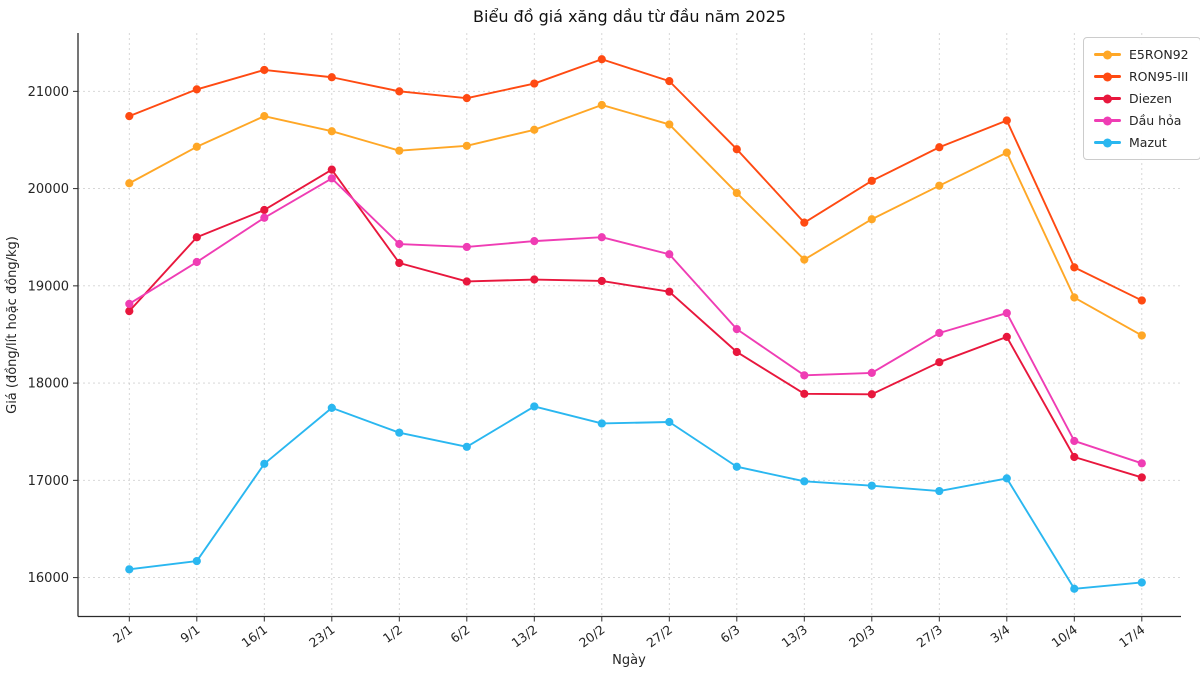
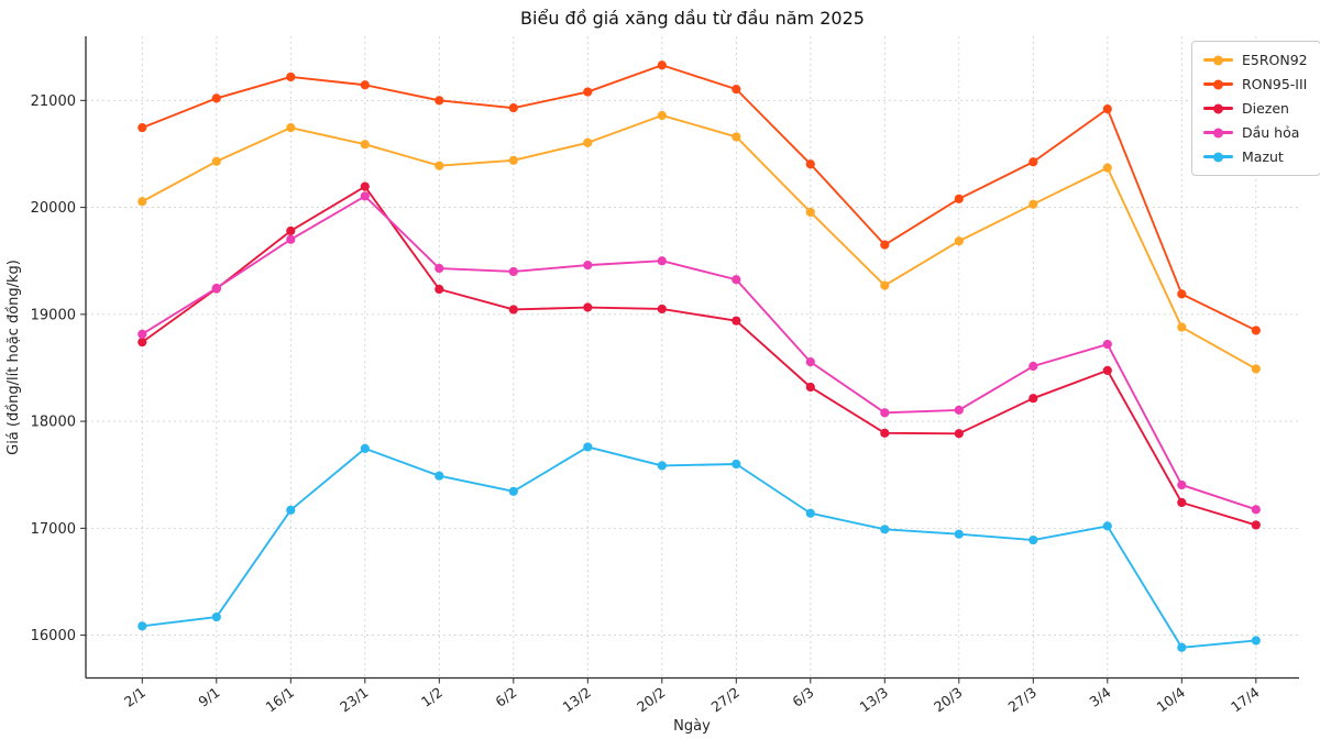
Diezen/9/1: 19500 -> 19200
RON95-III/3/4: 20700 -> 20900
